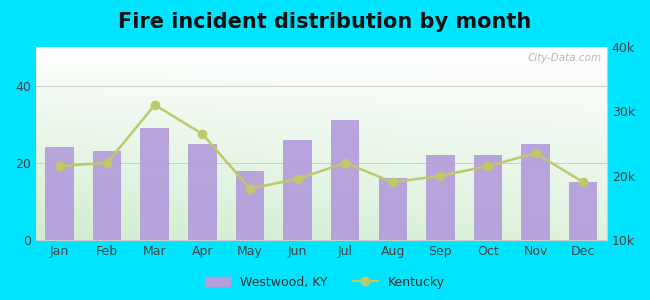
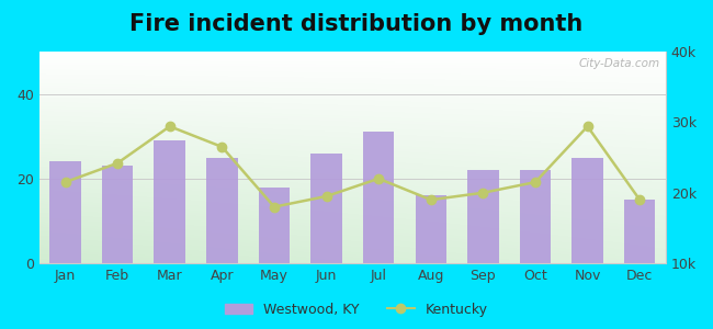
Kentucky/Feb: 22.0k -> 24.2k
Kentucky/Mar: 31.0k -> 29.4k
Kentucky/Nov: 23.5k -> 29.4k
